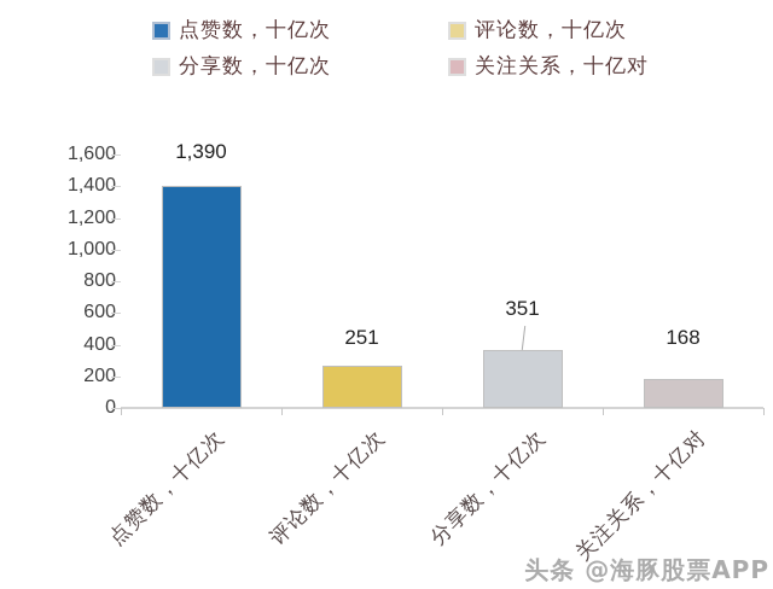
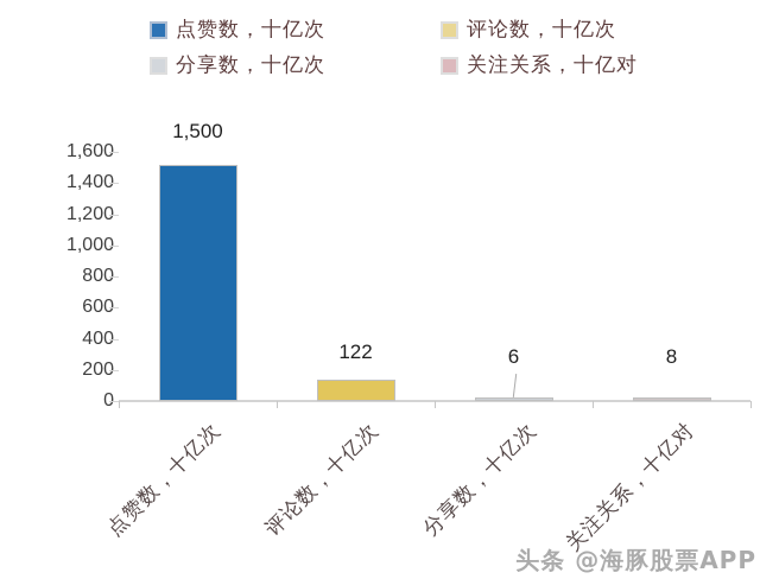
点赞数，十亿次: 1,390 -> 1,500
评论数，十亿次: 251 -> 122
分享数，十亿次: 351 -> 6
关注关系，十亿对: 168 -> 8
